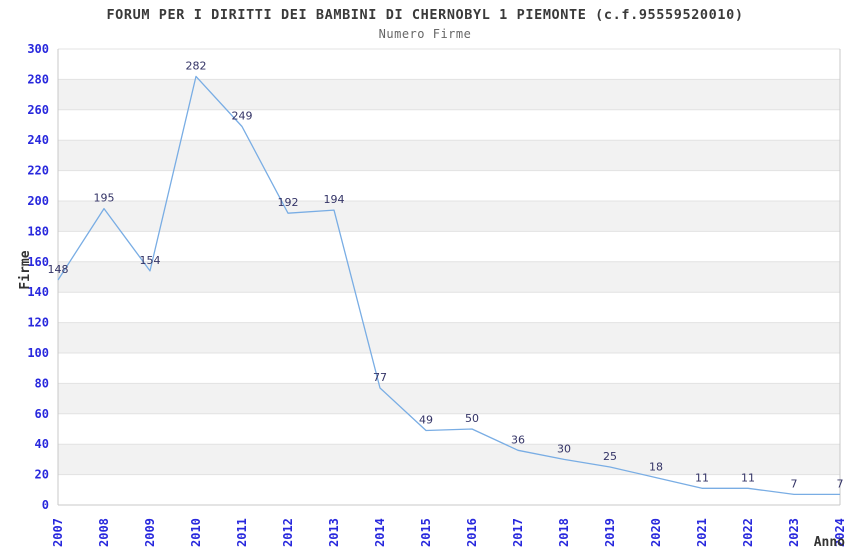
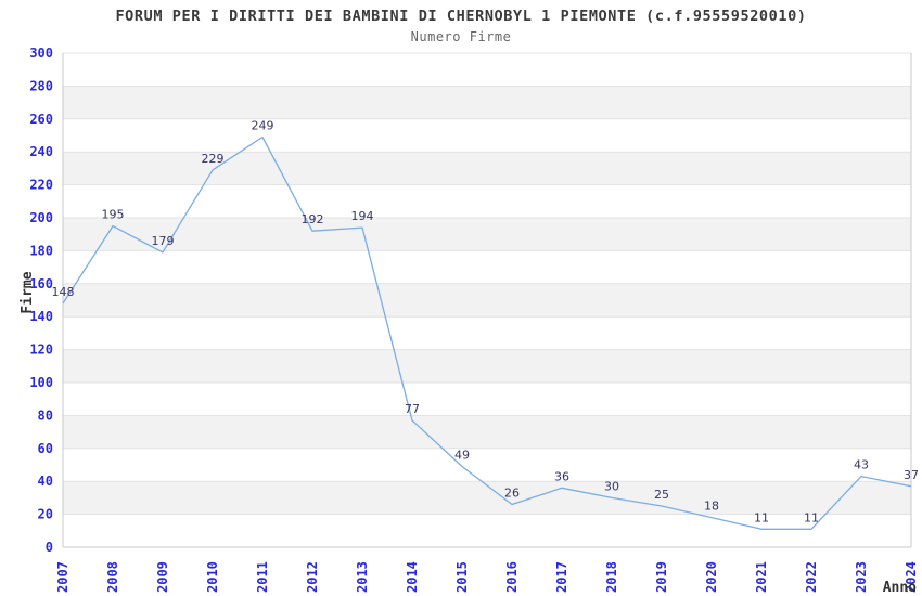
2009: 154 -> 179
2010: 282 -> 229
2016: 50 -> 26
2023: 7 -> 43
2024: 7 -> 37
